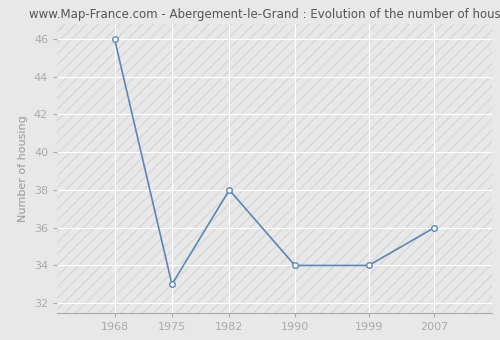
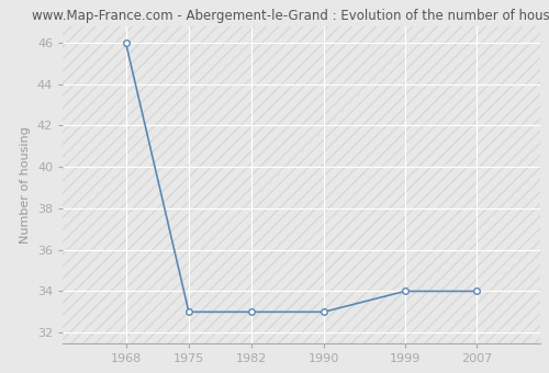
1982: 38 -> 33
1990: 34 -> 33
2007: 36 -> 34
